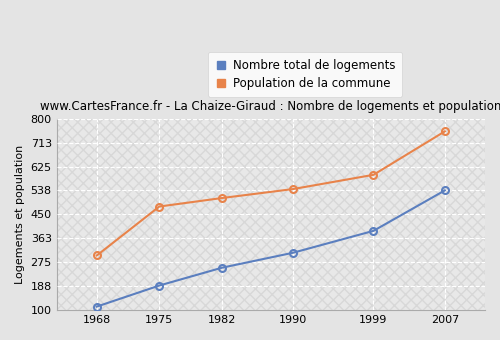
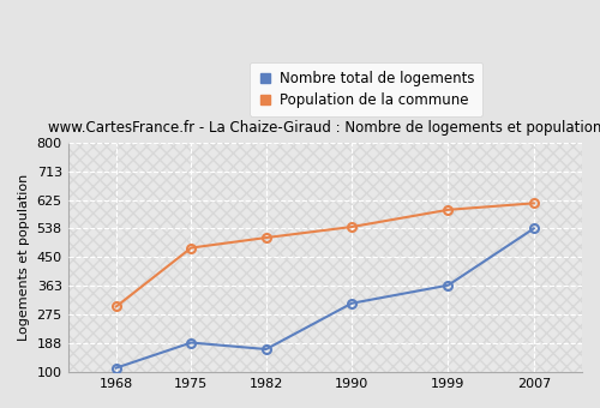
Nombre total de logements/1982: 255 -> 170
Nombre total de logements/1999: 390 -> 365
Population de la commune/2007: 754 -> 615
